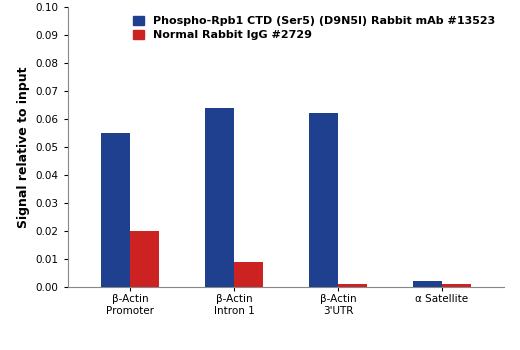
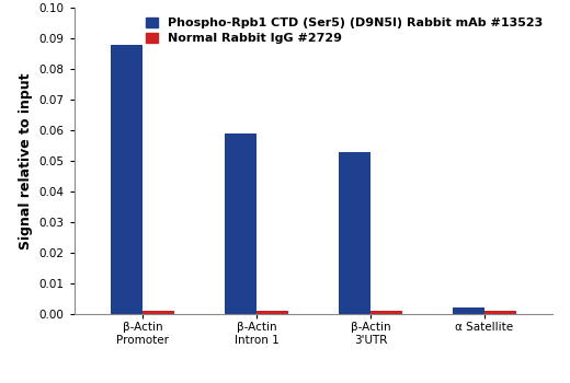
Phospho-Rpb1 CTD (Ser5) (D9N5I) Rabbit mAb #13523/β-Actin Promoter: 0.055 -> 0.088
Normal Rabbit IgG #2729/β-Actin Promoter: 0.020 -> 0.001
Phospho-Rpb1 CTD (Ser5) (D9N5I) Rabbit mAb #13523/β-Actin Intron 1: 0.064 -> 0.059
Normal Rabbit IgG #2729/β-Actin Intron 1: 0.009 -> 0.001
Phospho-Rpb1 CTD (Ser5) (D9N5I) Rabbit mAb #13523/β-Actin 3'UTR: 0.062 -> 0.053
